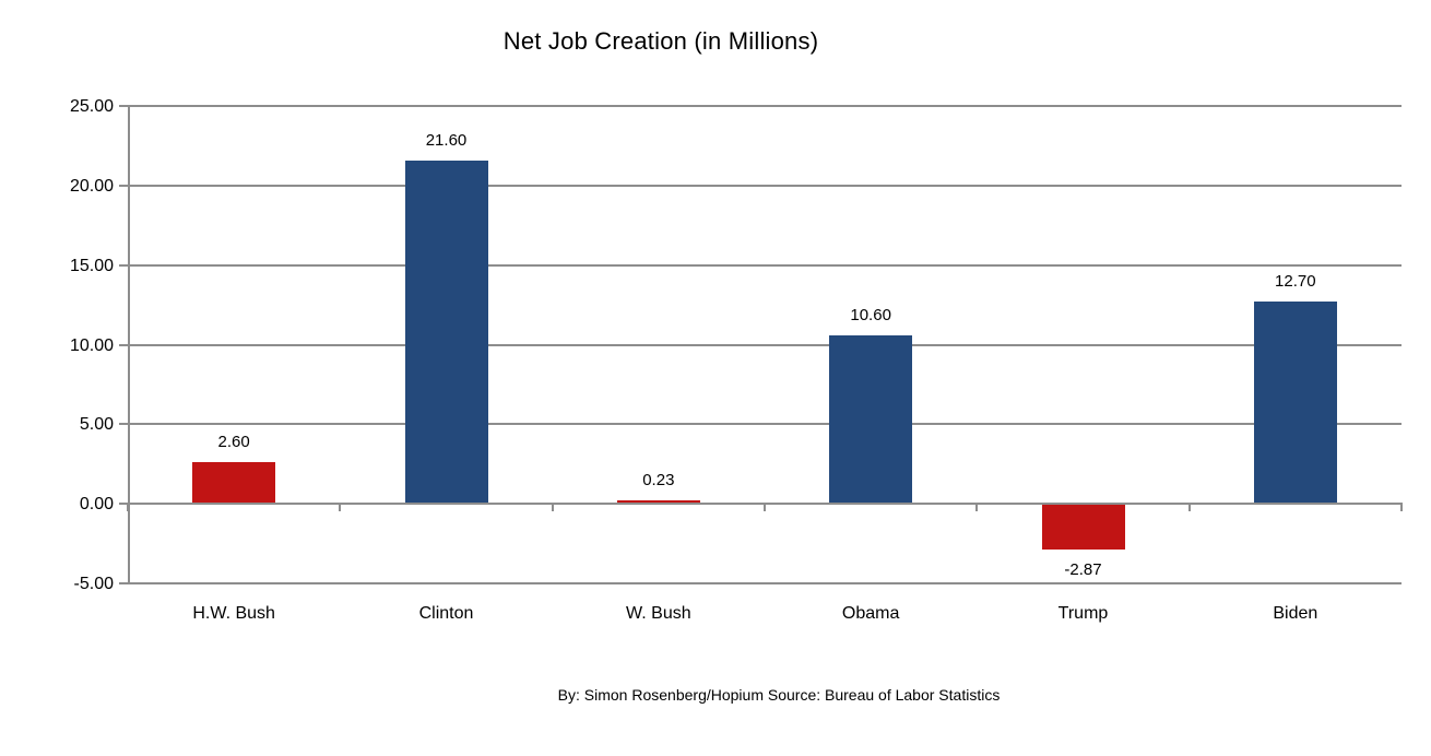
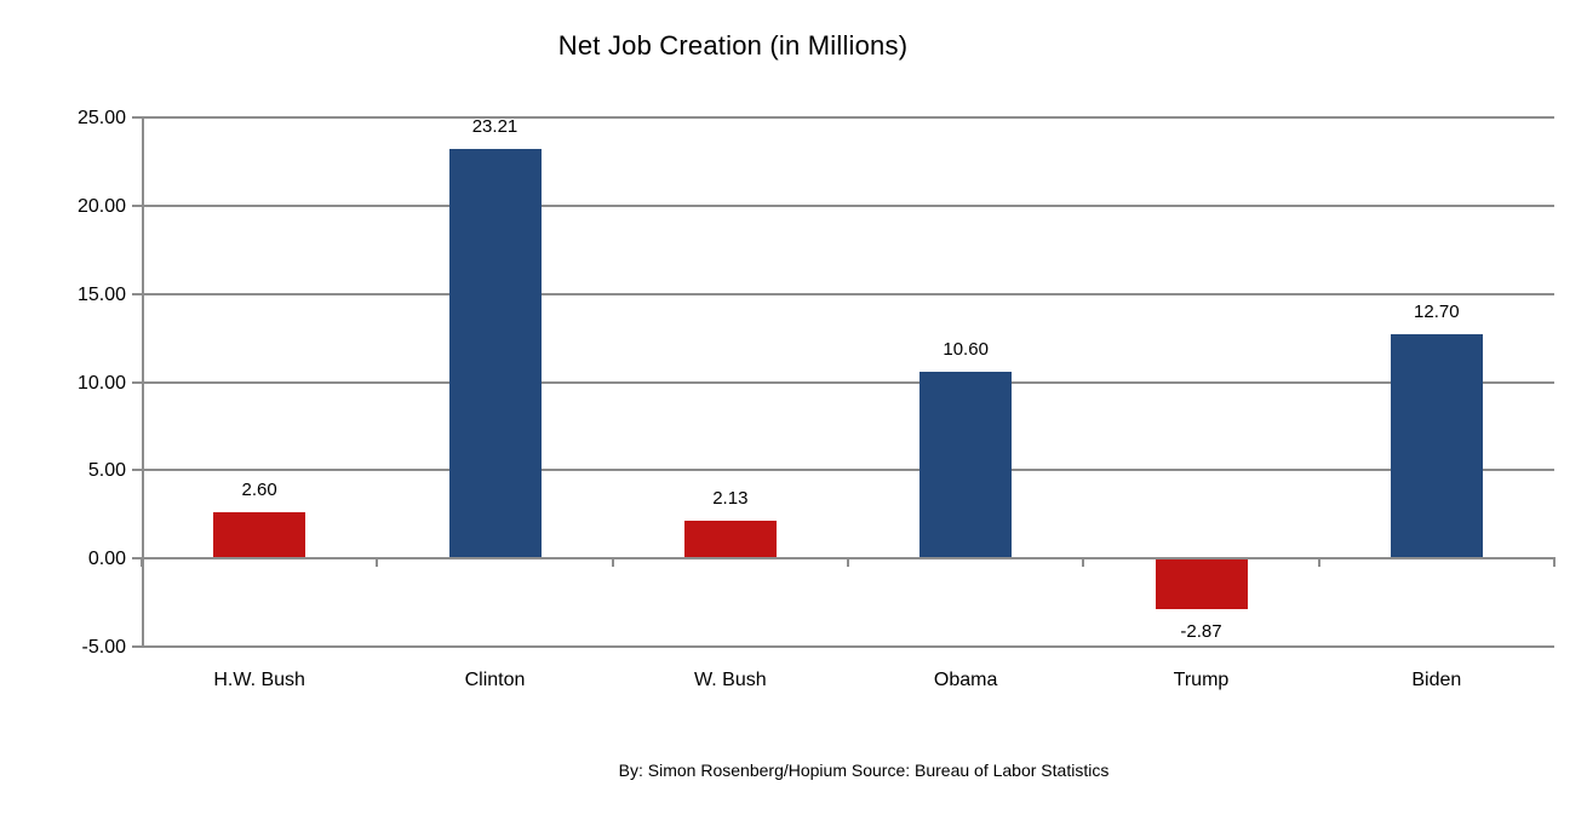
Clinton: 21.60 -> 23.21
W. Bush: 0.23 -> 2.13
